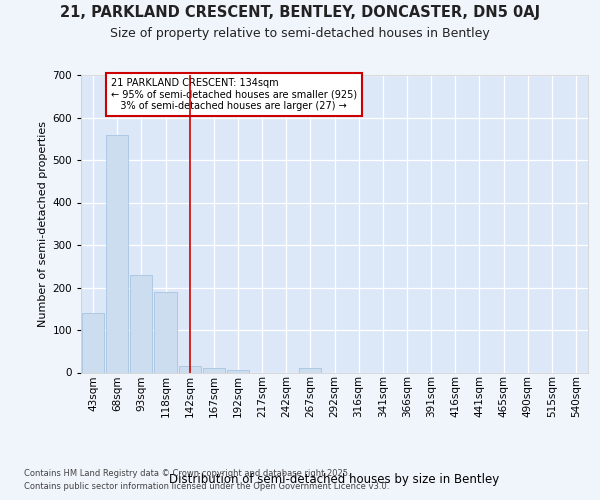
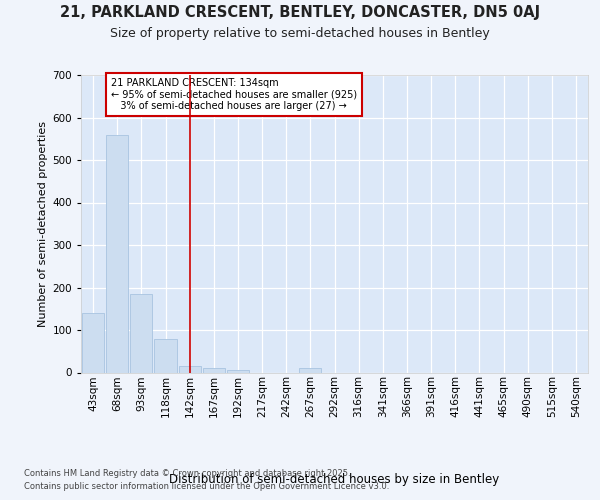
93sqm: 230 -> 185
118sqm: 190 -> 78
